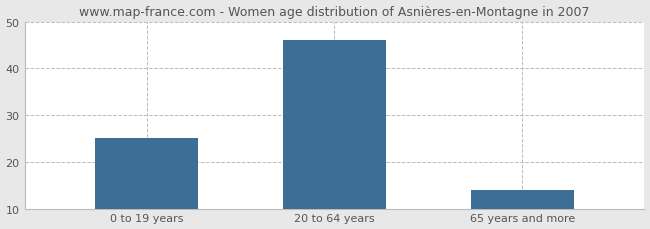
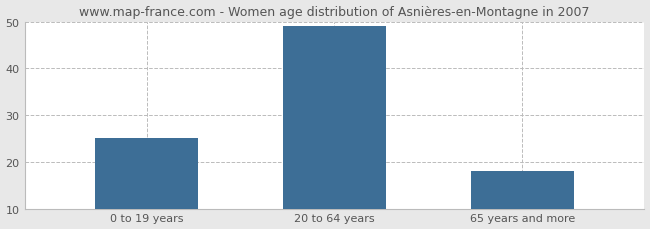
20 to 64 years: 46 -> 49
65 years and more: 14 -> 18
